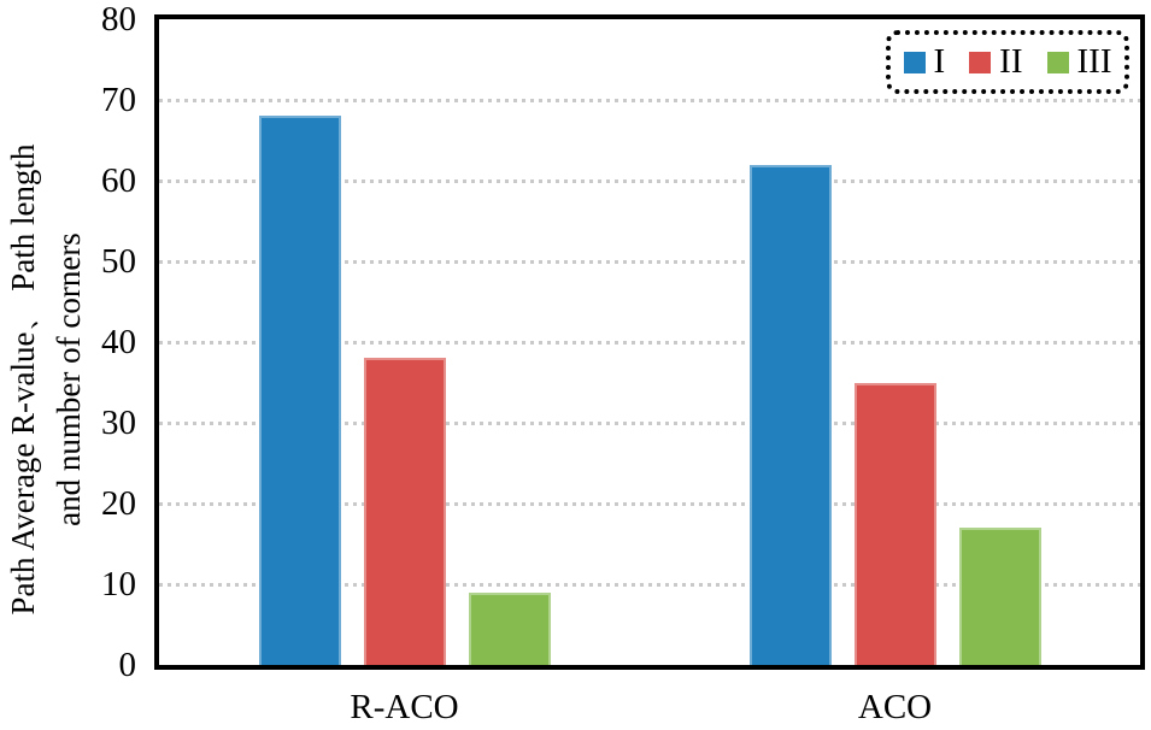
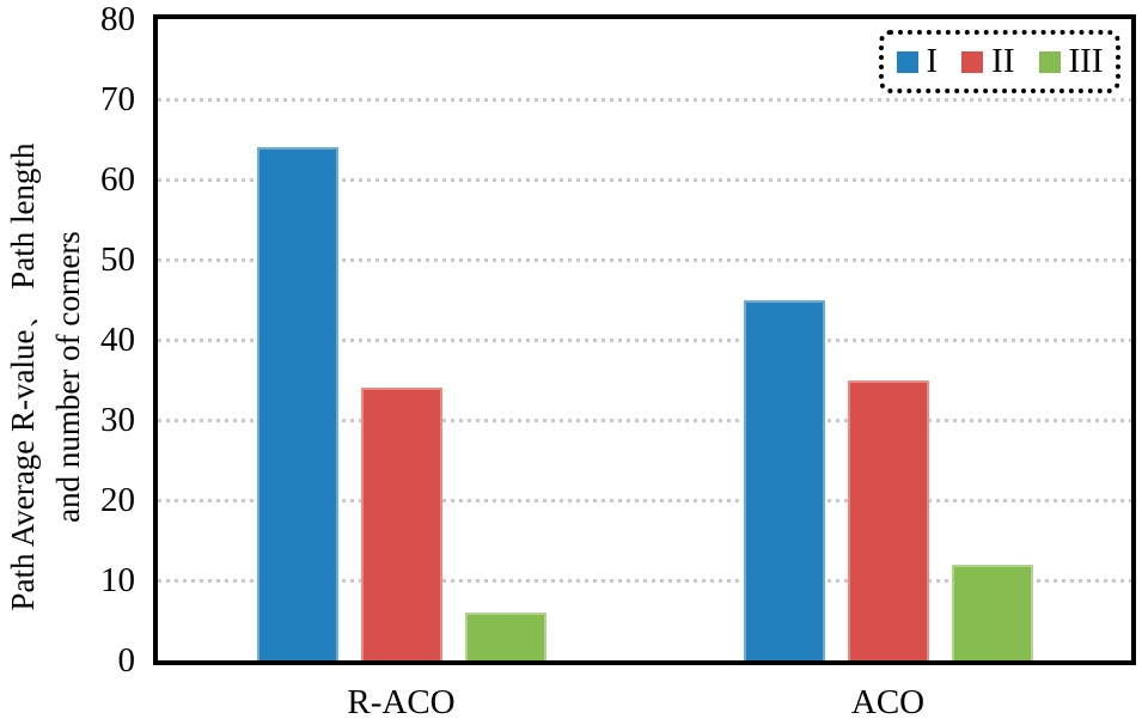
I/R-ACO: 68 -> 64
II/R-ACO: 38 -> 34
III/R-ACO: 9 -> 6
I/ACO: 62 -> 45
III/ACO: 17 -> 12
